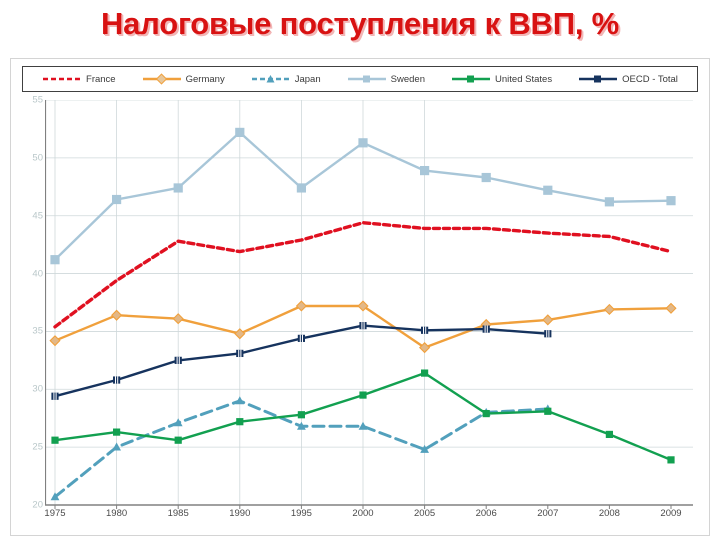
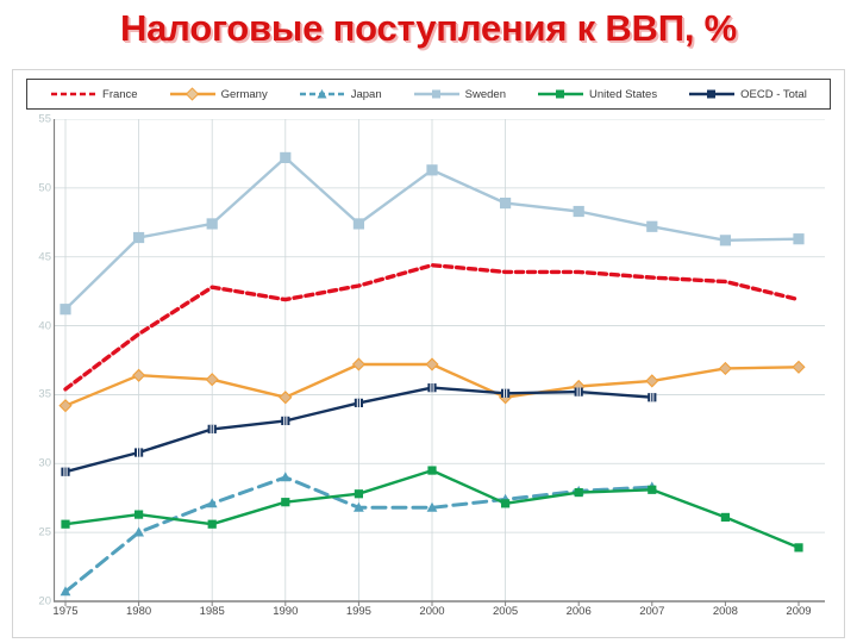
Germany/2005: 33.6 -> 34.8
Japan/2005: 24.8 -> 27.4
United States/2005: 31.4 -> 27.1
